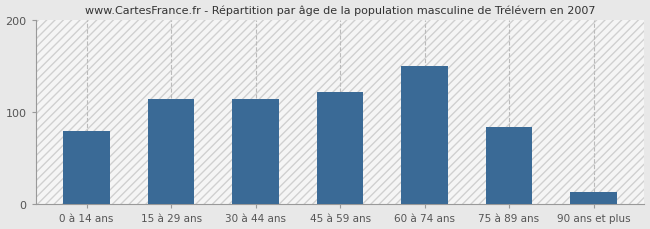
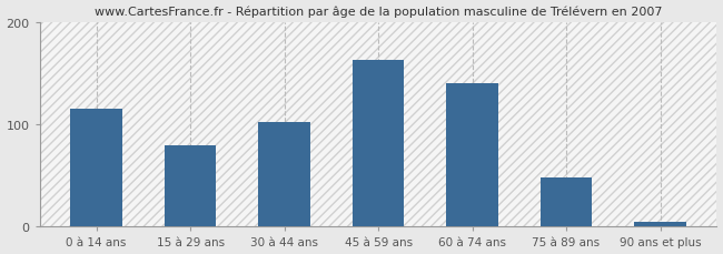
0 à 14 ans: 80 -> 115
15 à 29 ans: 114 -> 80
30 à 44 ans: 114 -> 102
45 à 59 ans: 122 -> 163
60 à 74 ans: 150 -> 140
75 à 89 ans: 84 -> 48
90 ans et plus: 14 -> 5
